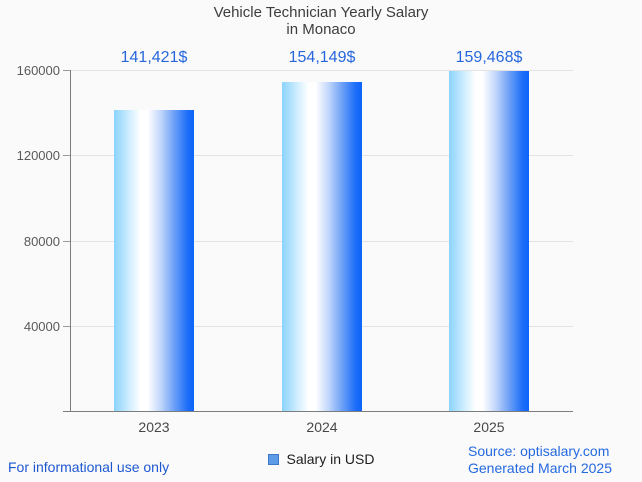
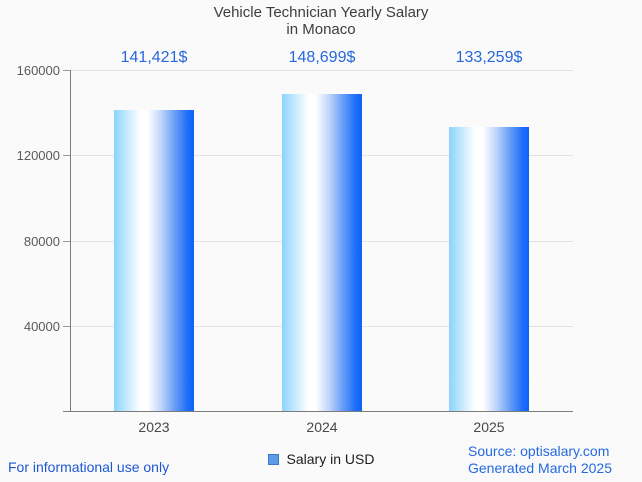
2024: 154,149 -> 148,699
2025: 159,468 -> 133,259
